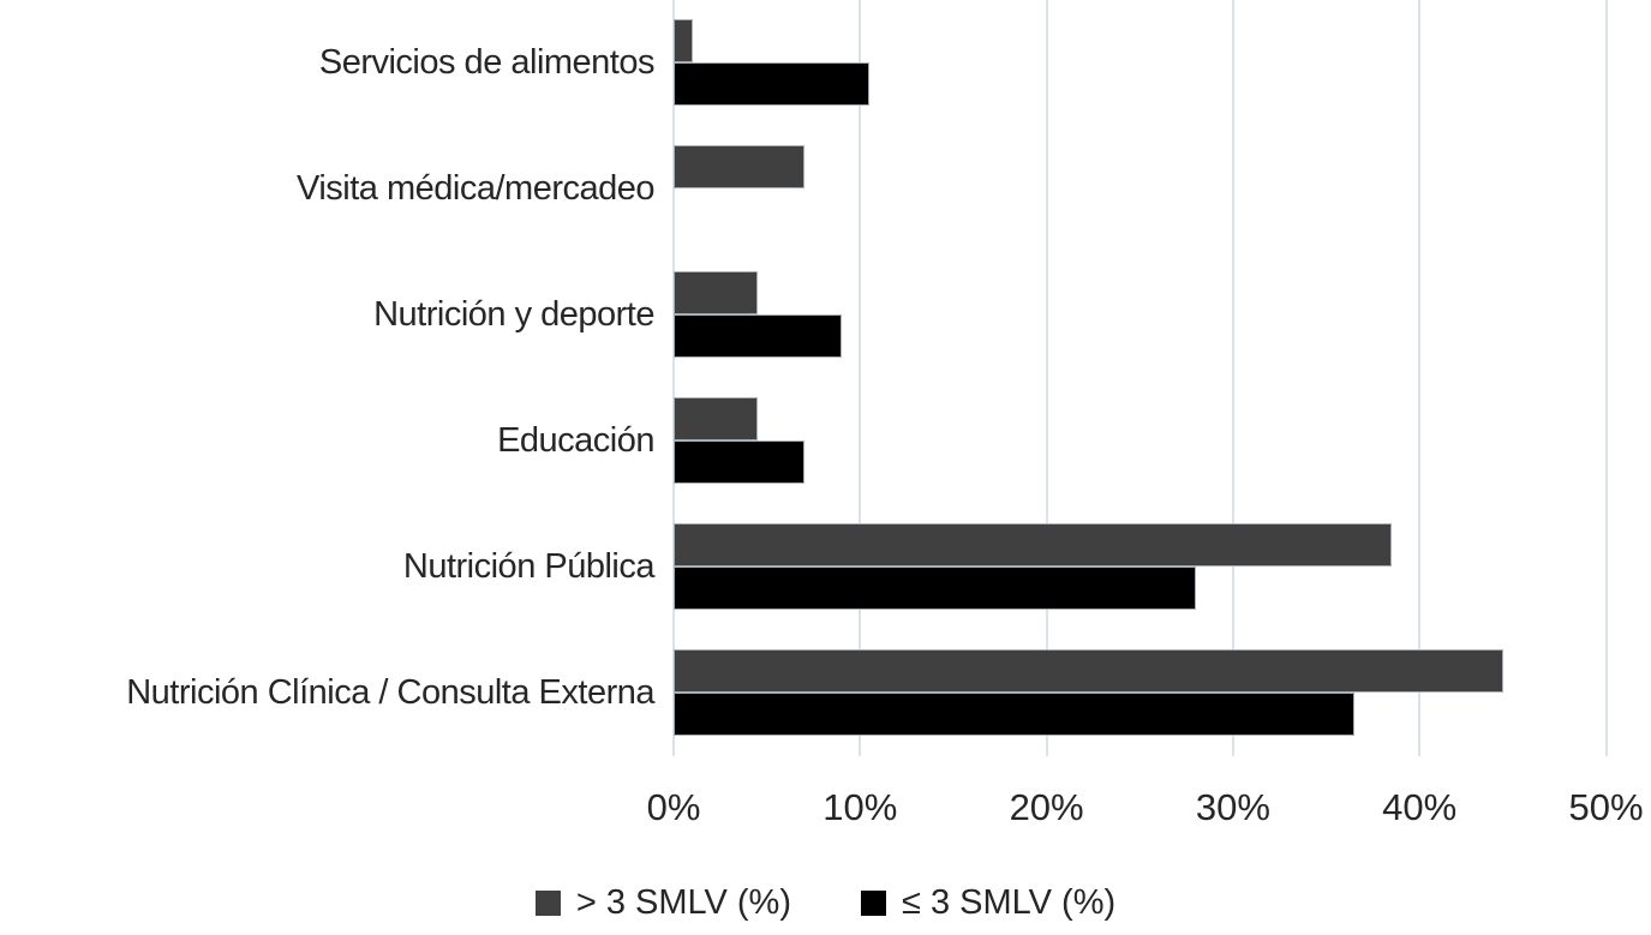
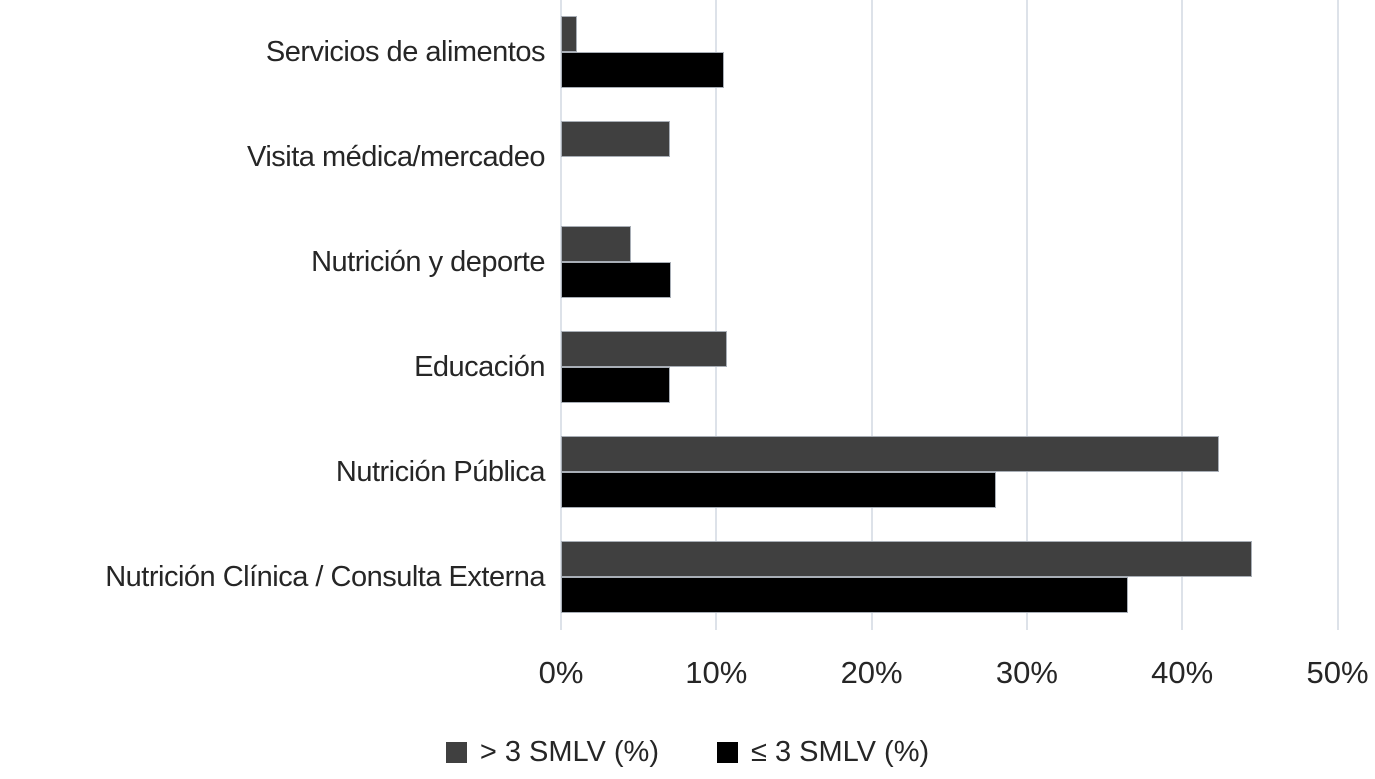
≤ 3 SMLV (%)/Nutrición y deporte: 9.0% -> 7.1%
> 3 SMLV (%)/Educación: 4.5% -> 10.7%
> 3 SMLV (%)/Nutrición Pública: 38.5% -> 42.4%
